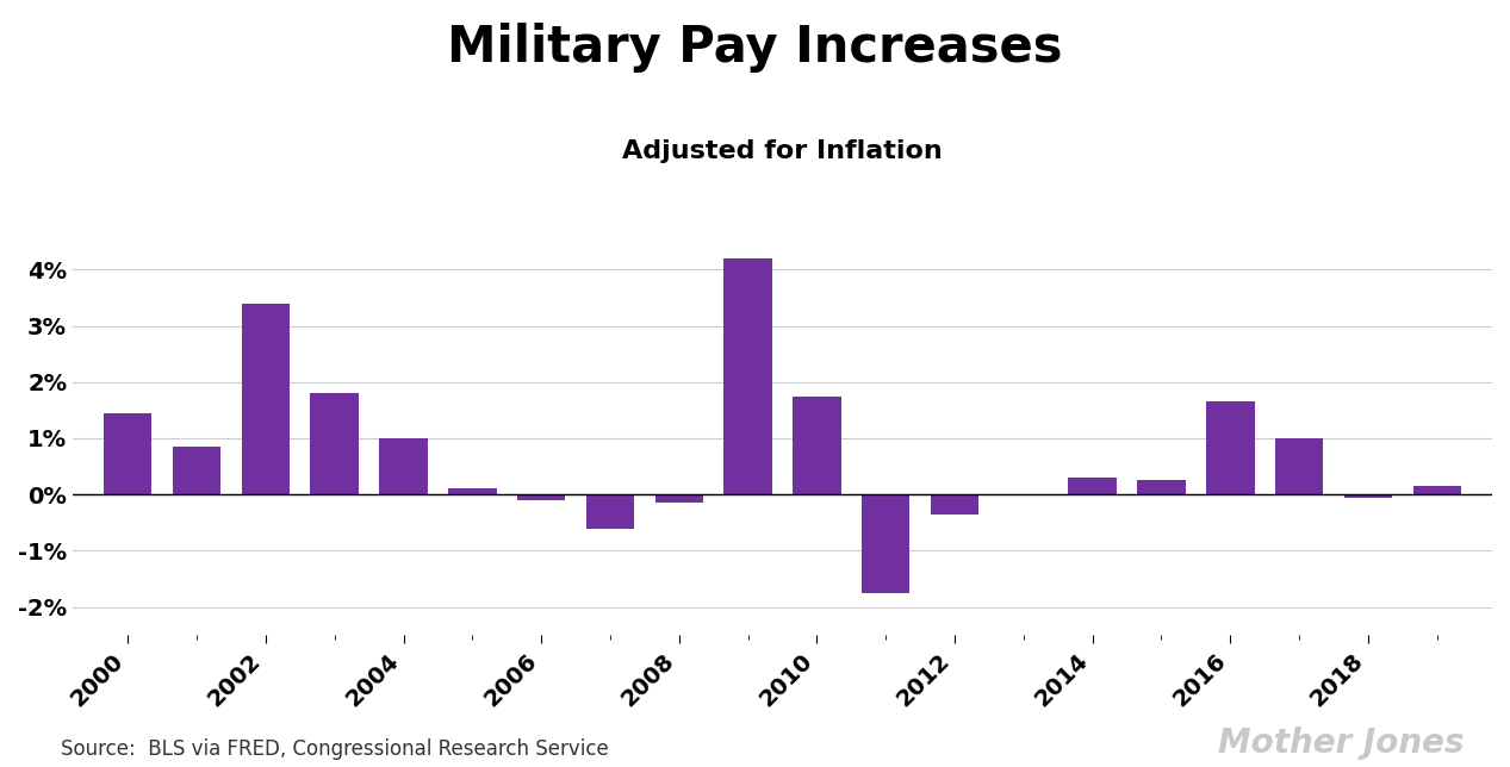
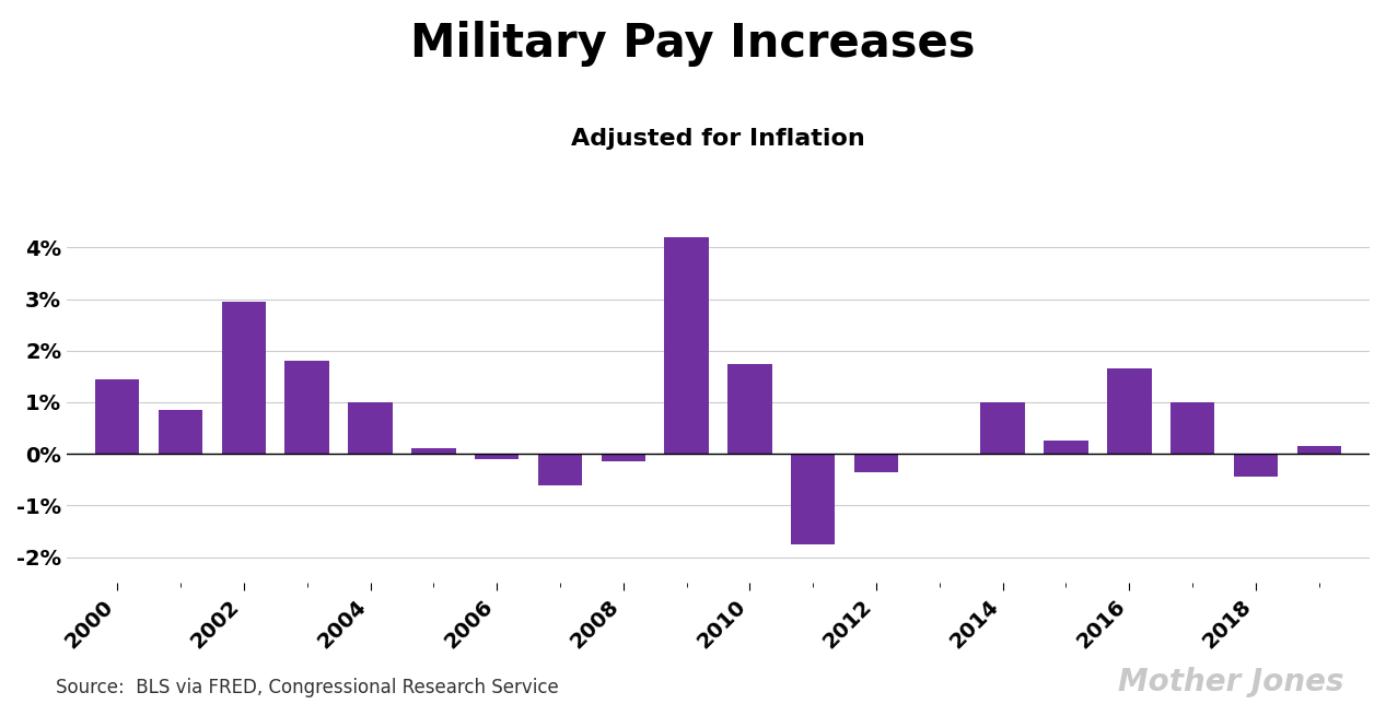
2002: 3.40% -> 2.95%
2014: 0.30% -> 1.00%
2018: -0.05% -> -0.45%
